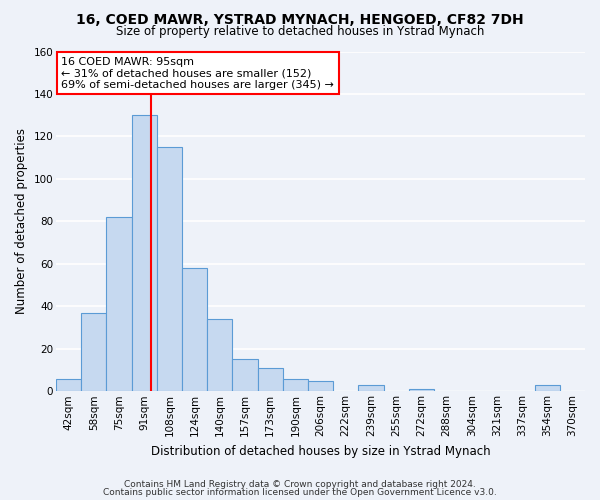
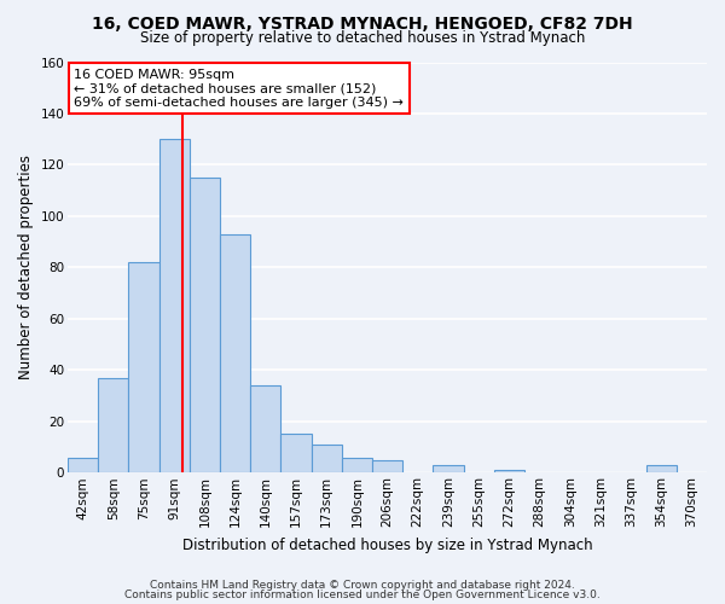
124sqm: 58 -> 93
